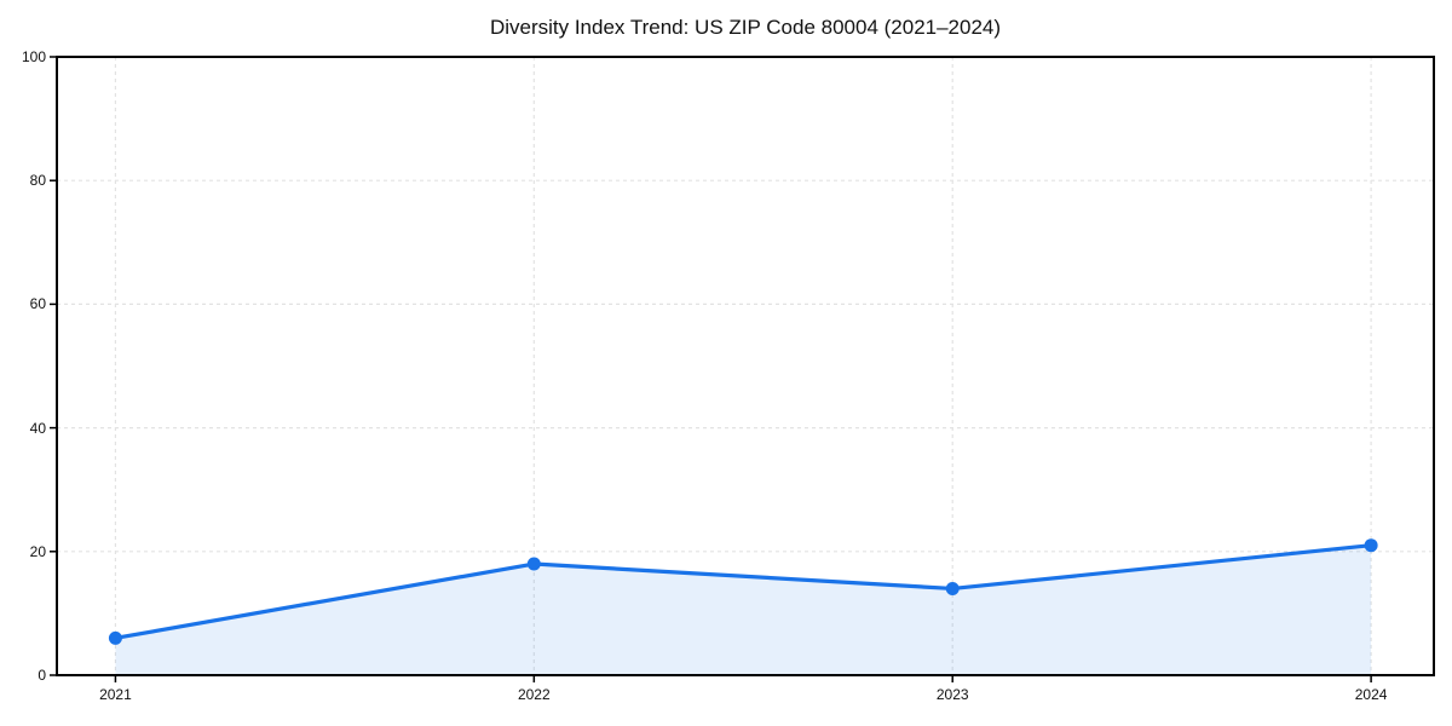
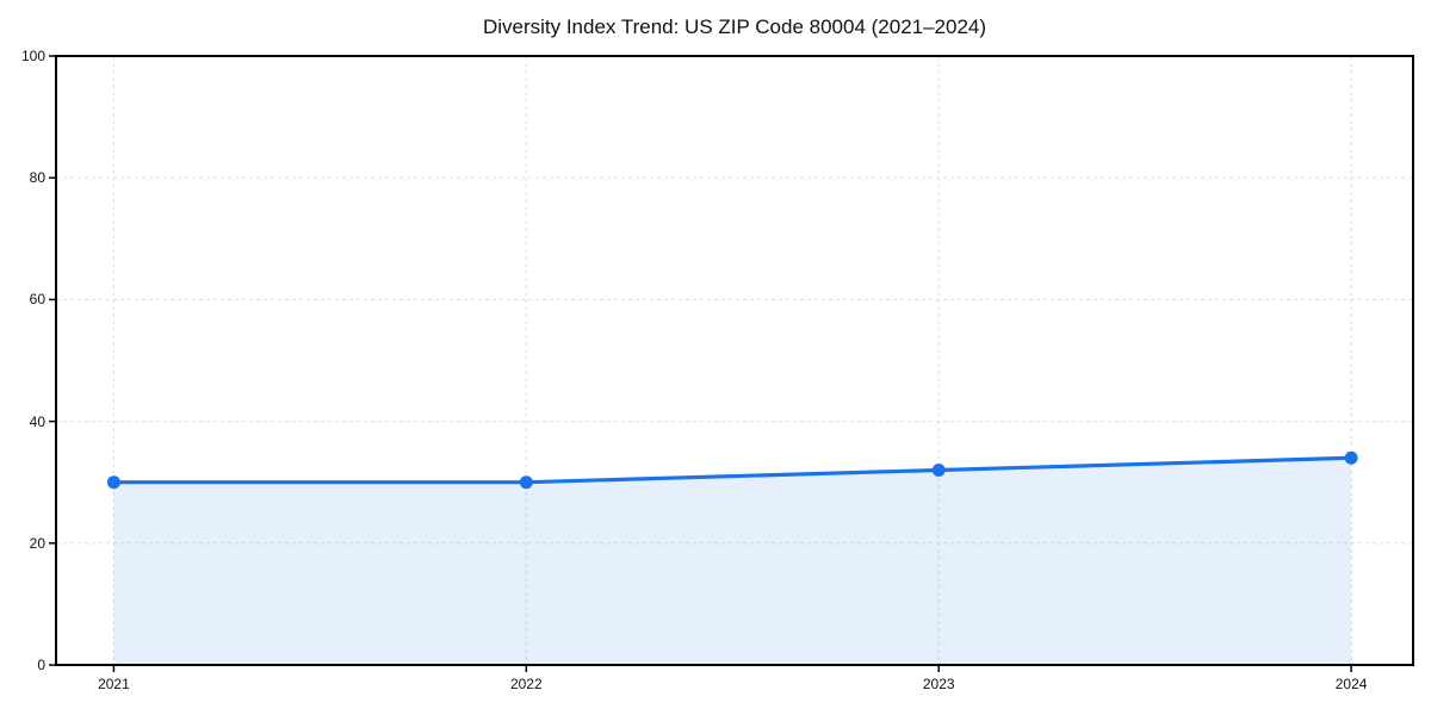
2021: 6 -> 30
2022: 18 -> 30
2023: 14 -> 32
2024: 21 -> 34
